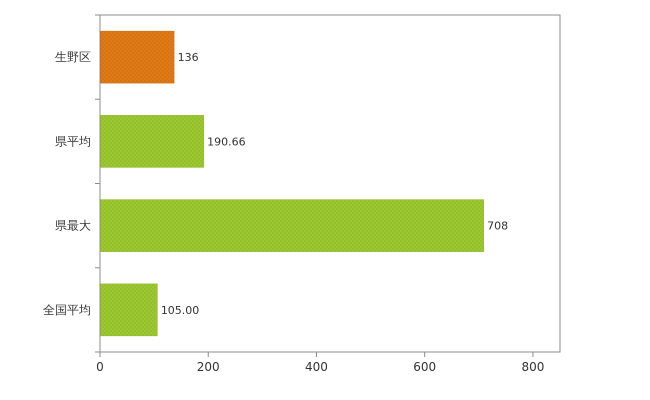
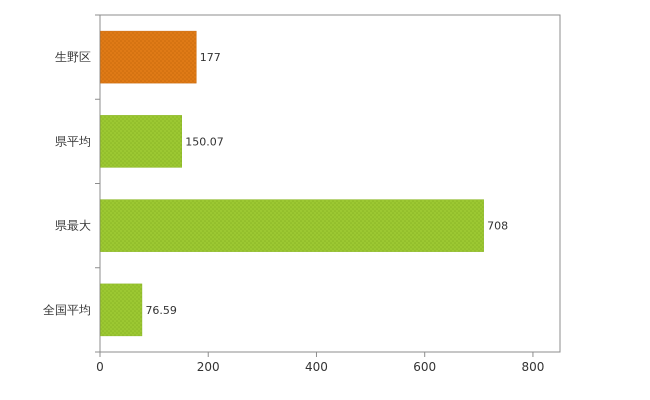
生野区: 136 -> 177
県平均: 190.66 -> 150.07
全国平均: 105.00 -> 76.59
